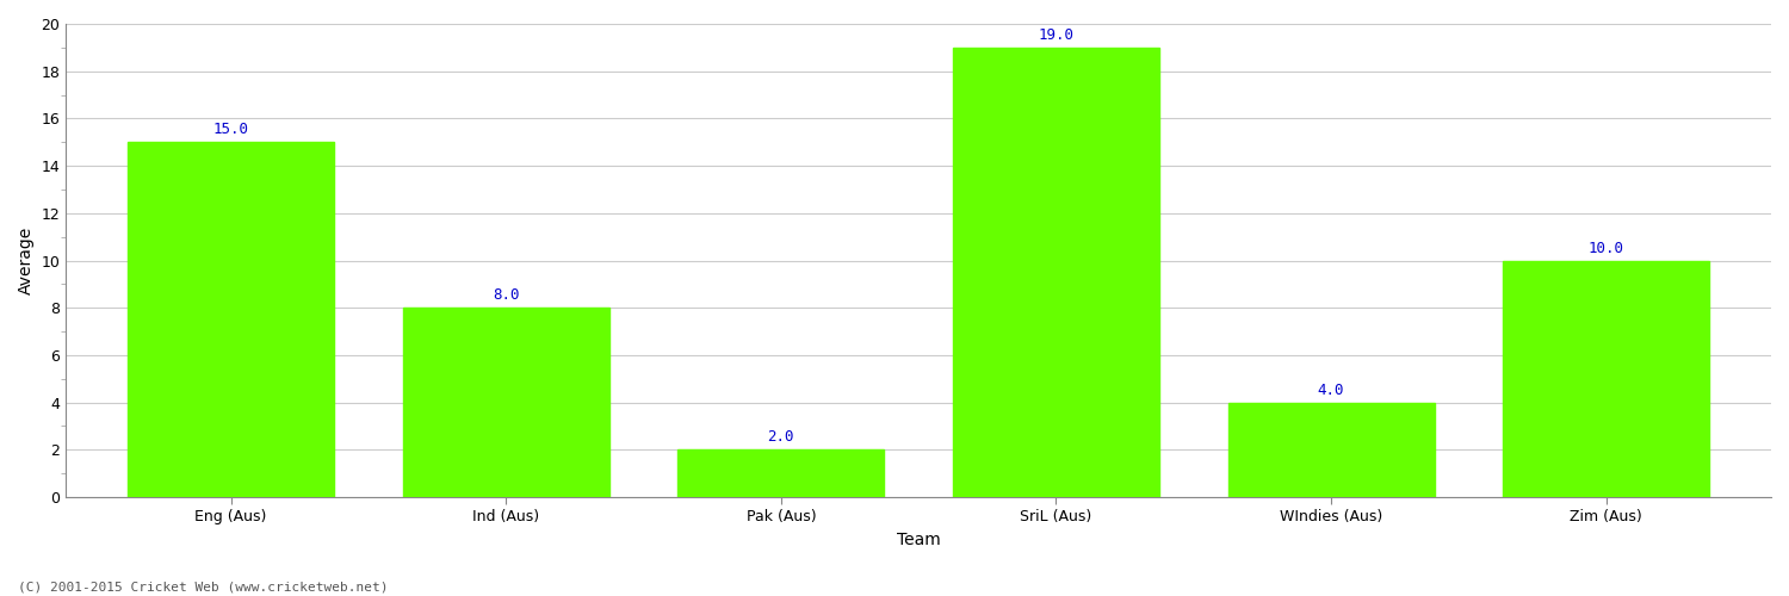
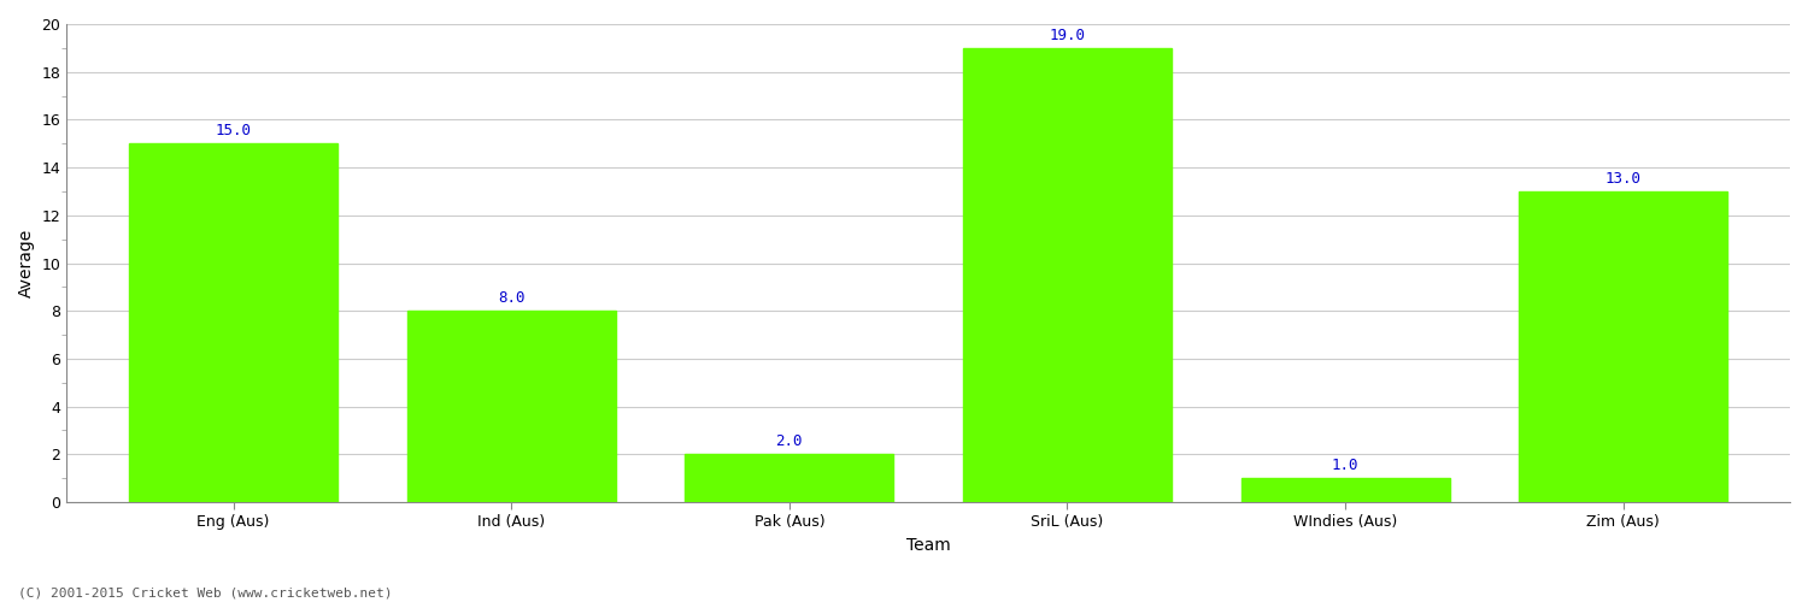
WIndies (Aus): 4.0 -> 1.0
Zim (Aus): 10.0 -> 13.0
